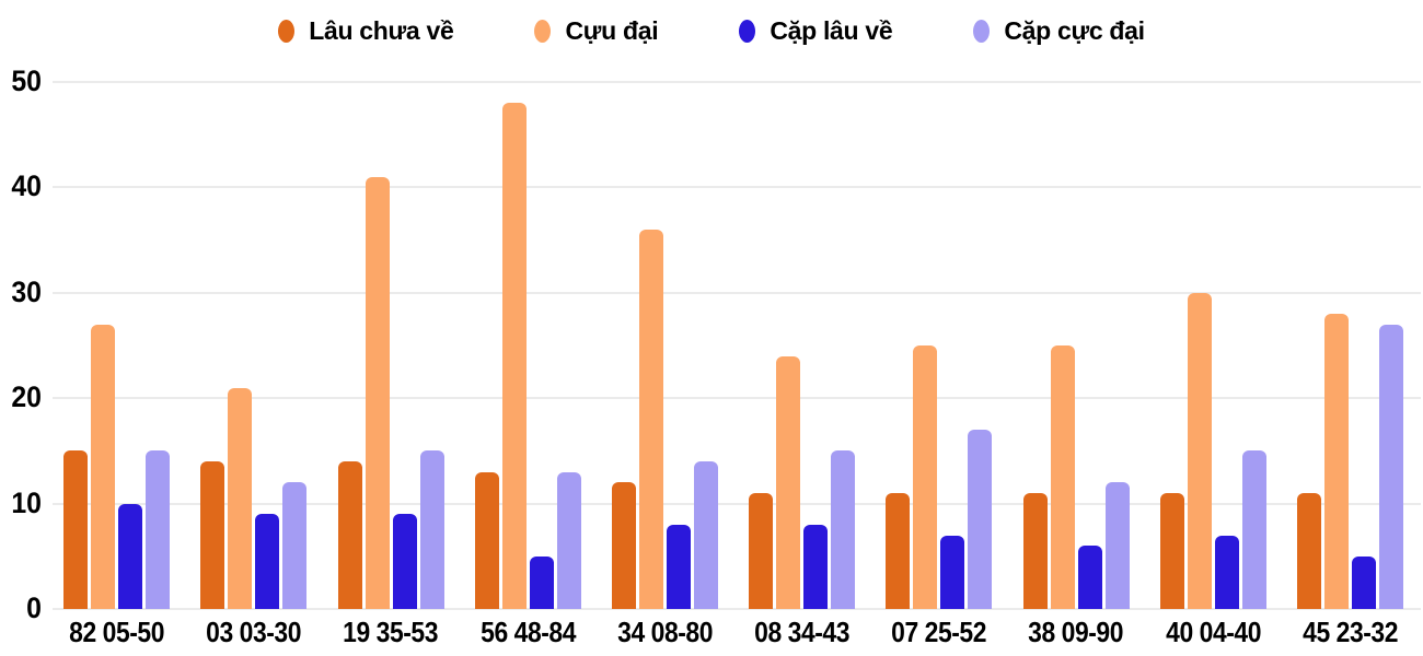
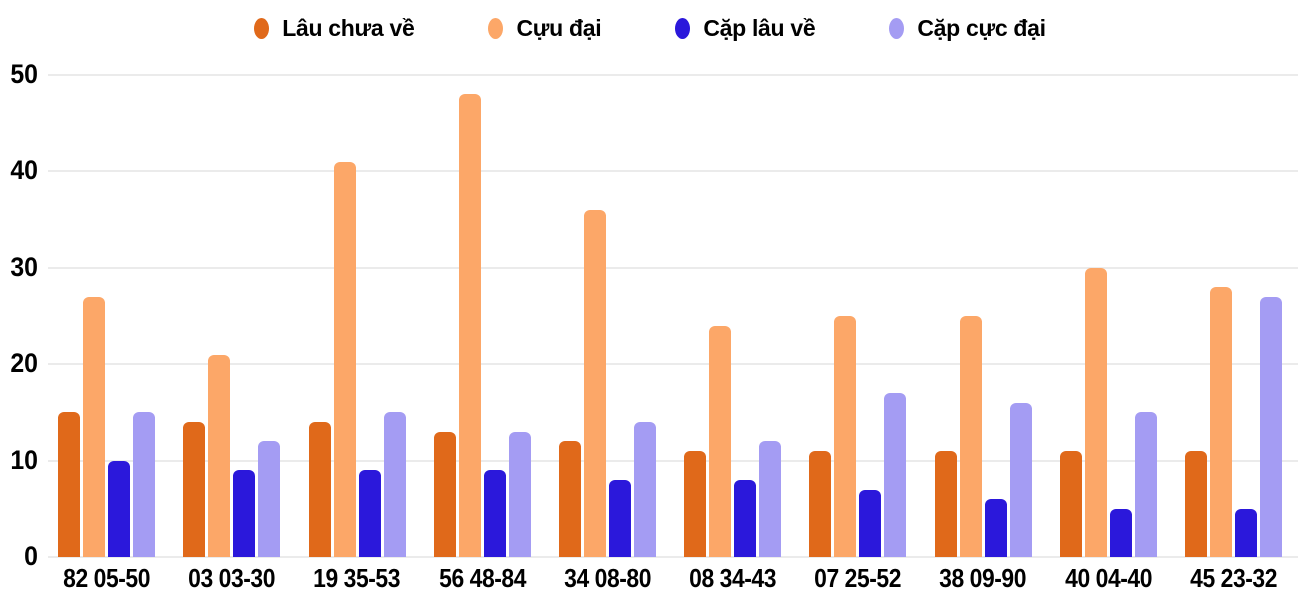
Cặp lâu về/56 48-84: 5 -> 9
Cặp cực đại/08 34-43: 15 -> 12
Cặp cực đại/38 09-90: 12 -> 16
Cặp lâu về/40 04-40: 7 -> 5
